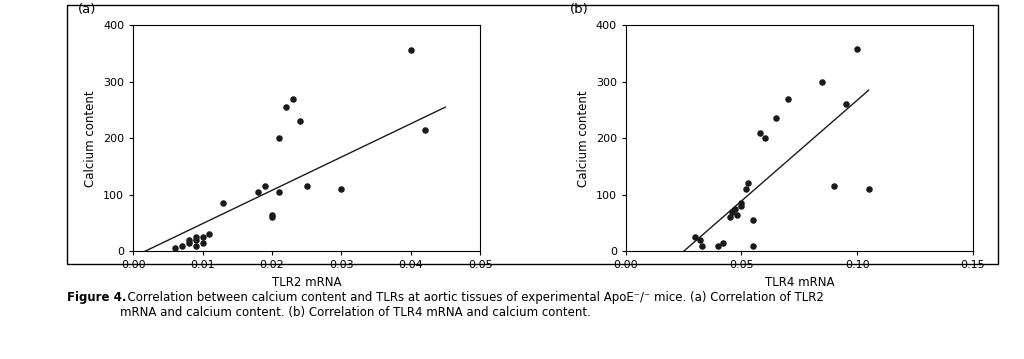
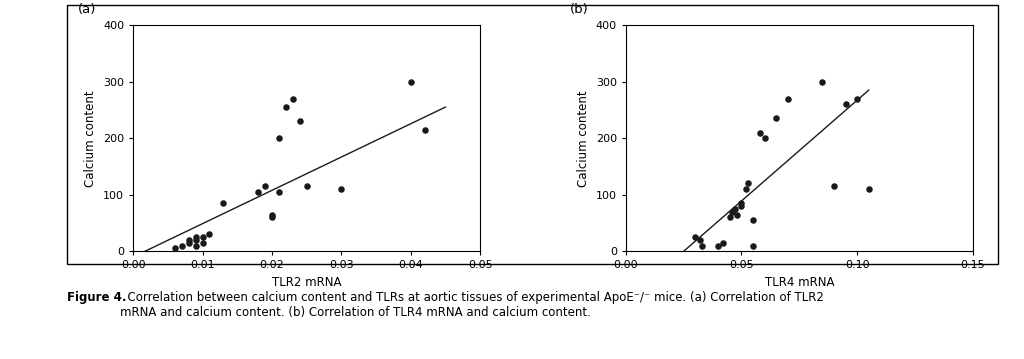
0.04: 356 -> 300
0.10: 358 -> 270
